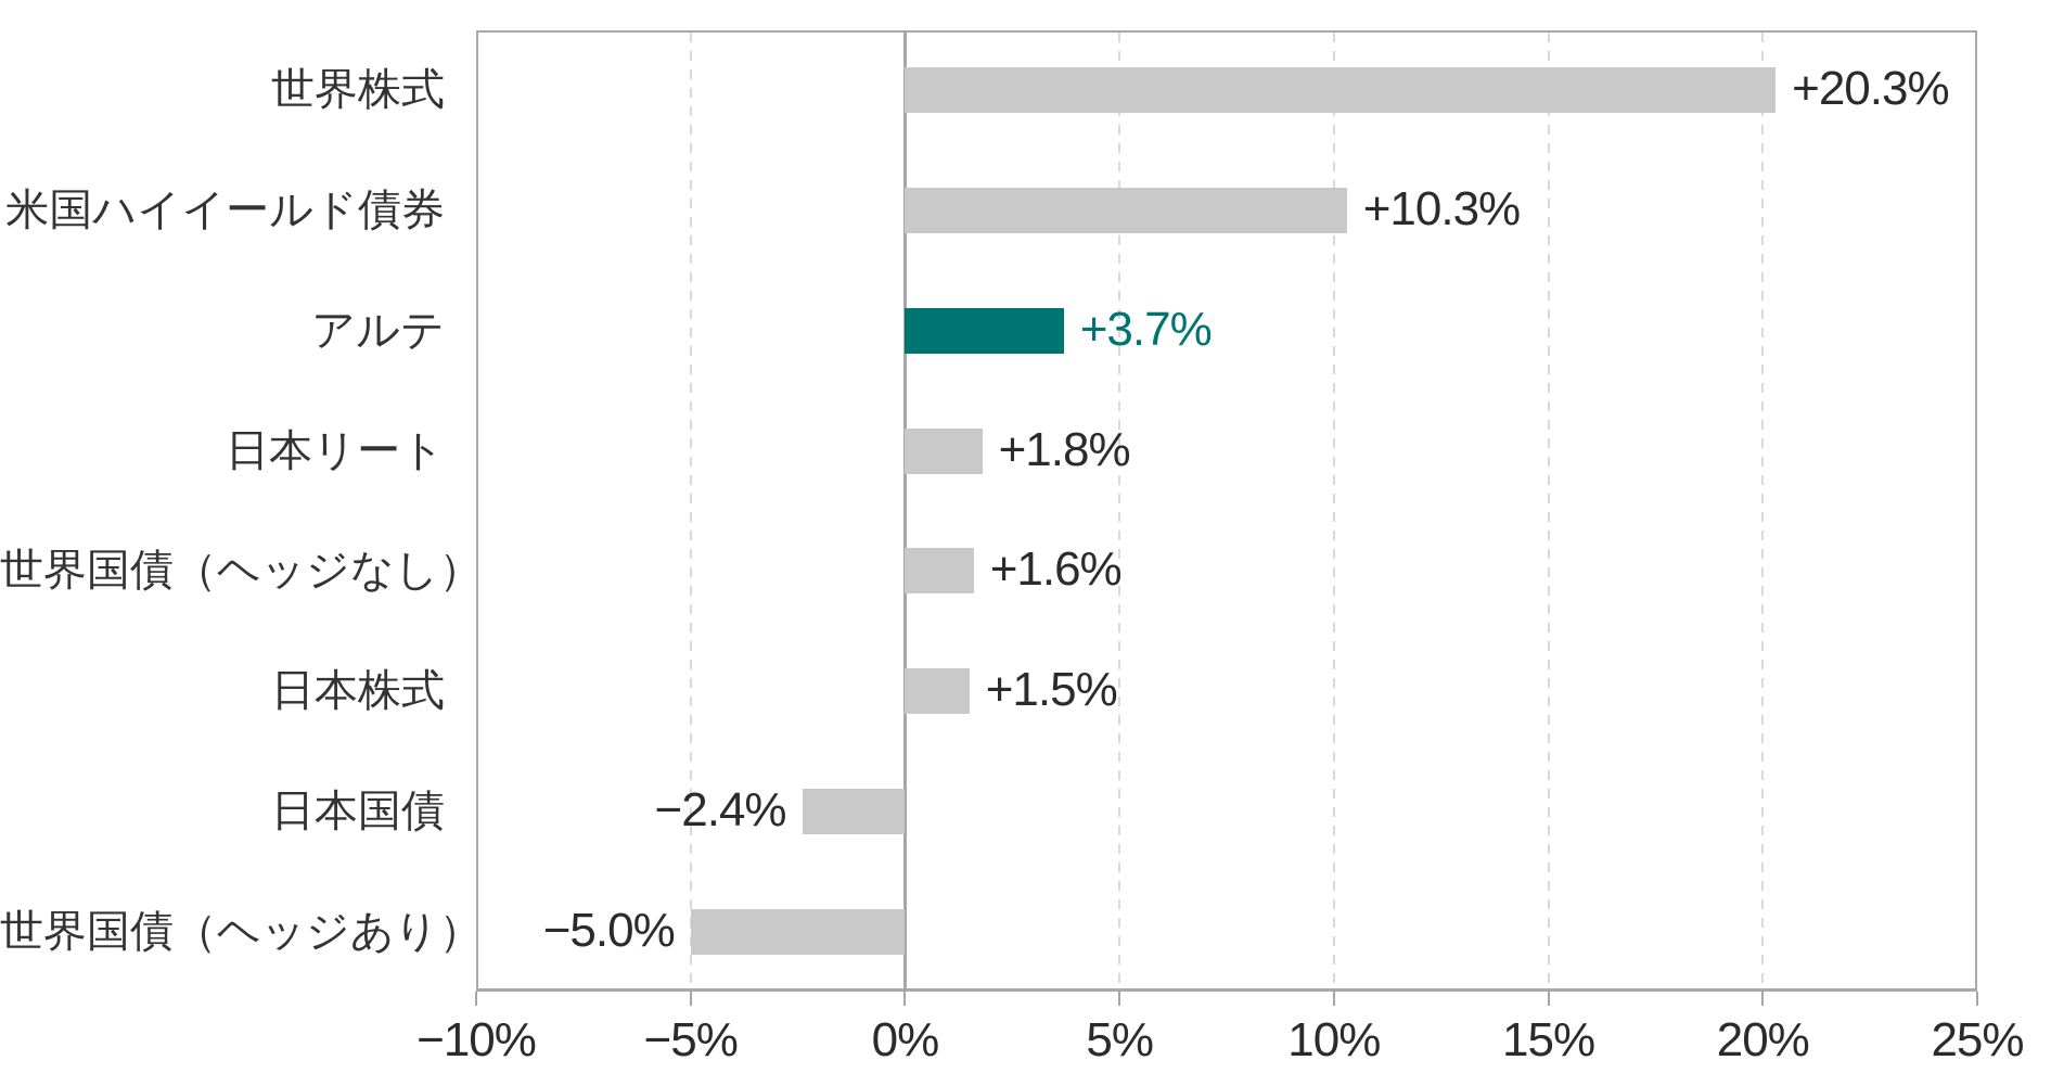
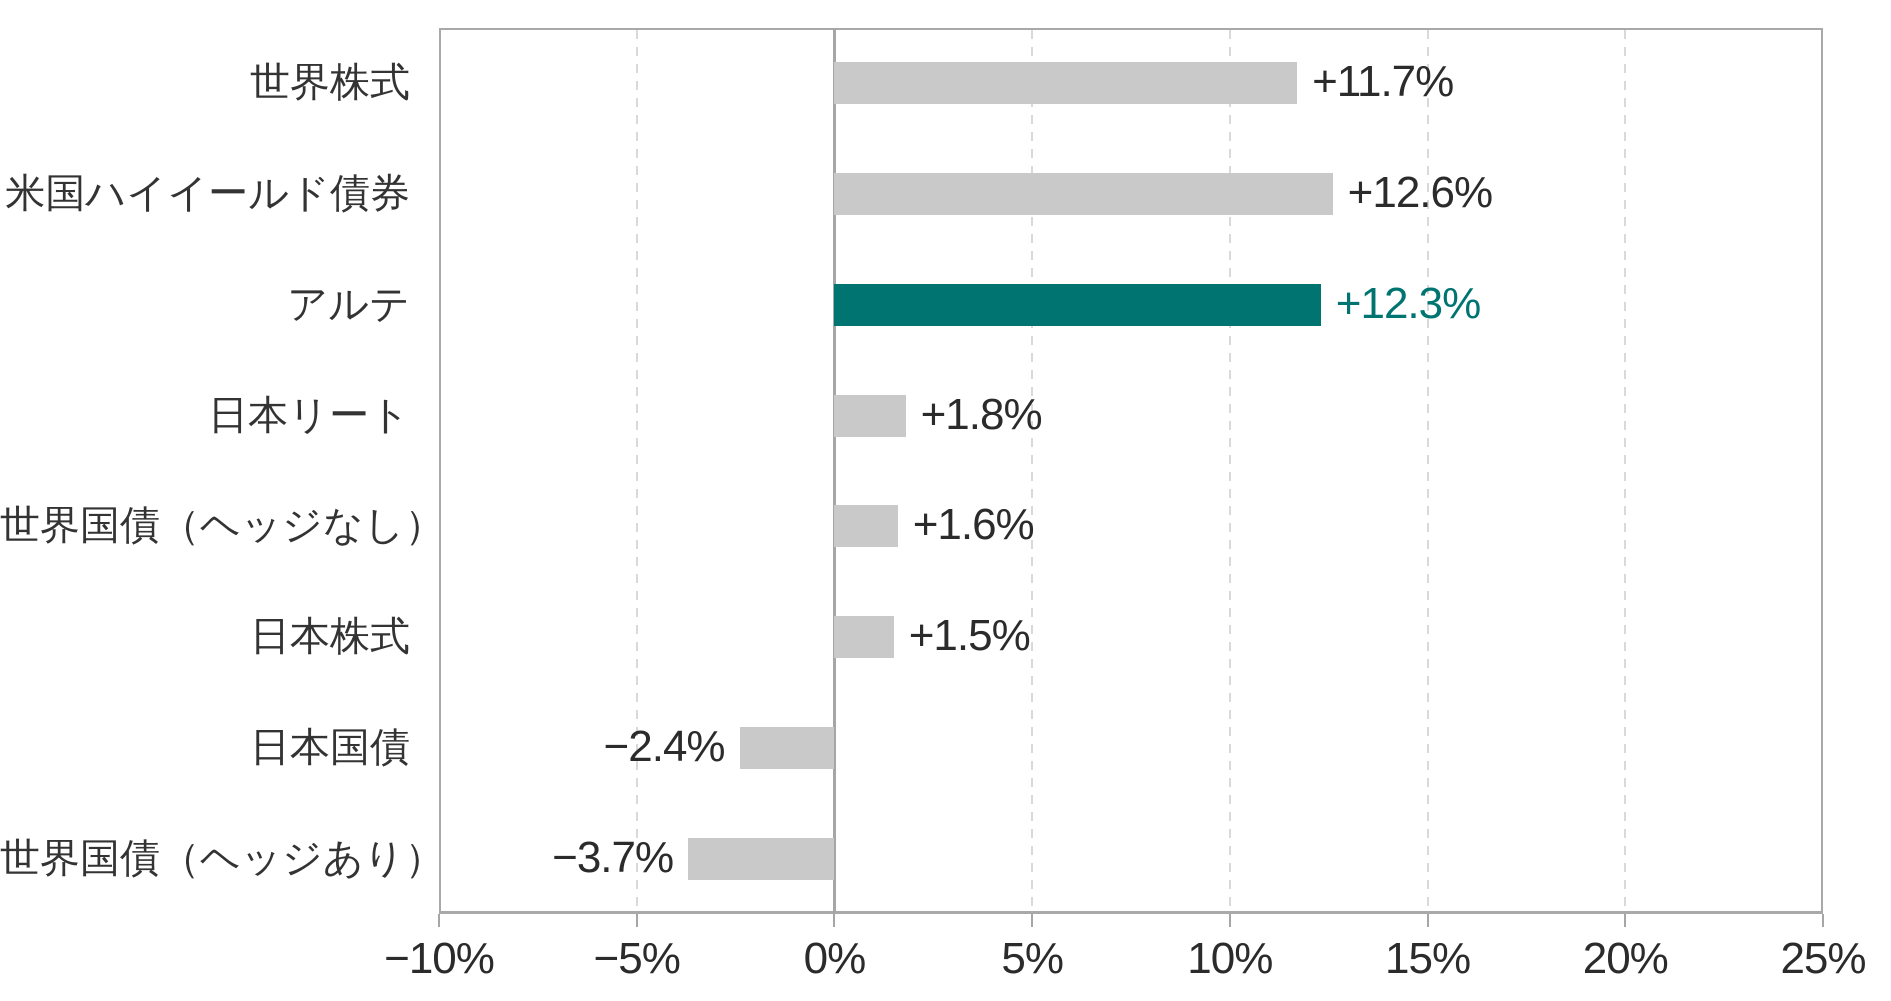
世界株式: +20.3% -> +11.7%
米国ハイイールド債券: +10.3% -> +12.6%
アルテ: +3.7% -> +12.3%
世界国債（ヘッジあり）: −5.0% -> −3.7%
